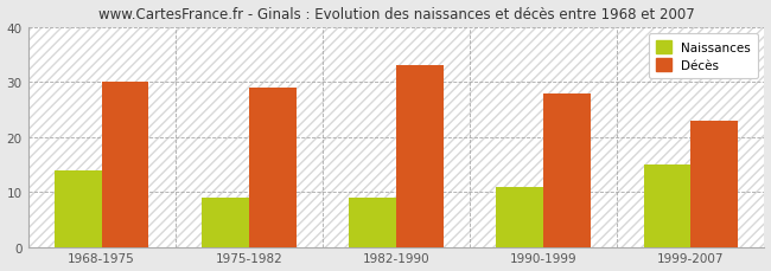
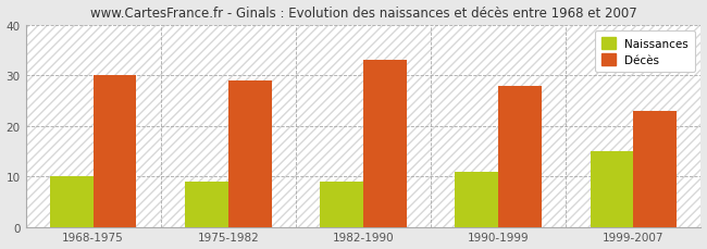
Naissances/1968-1975: 14 -> 10
